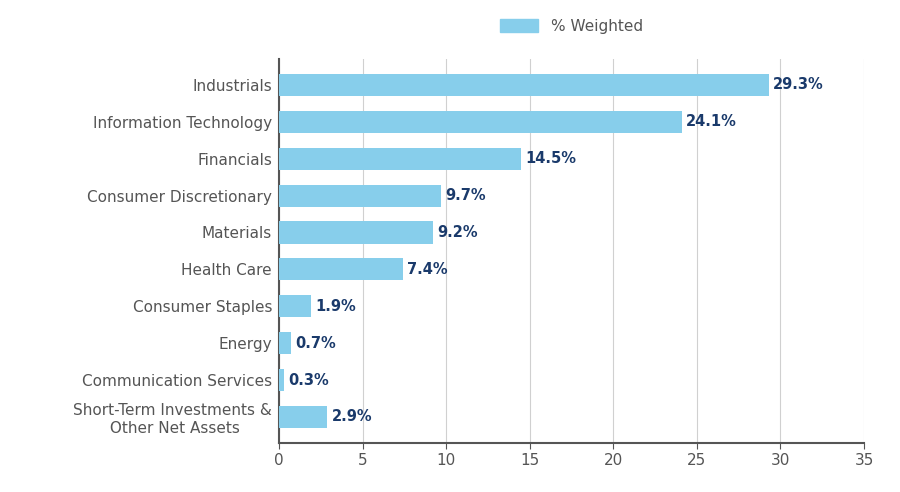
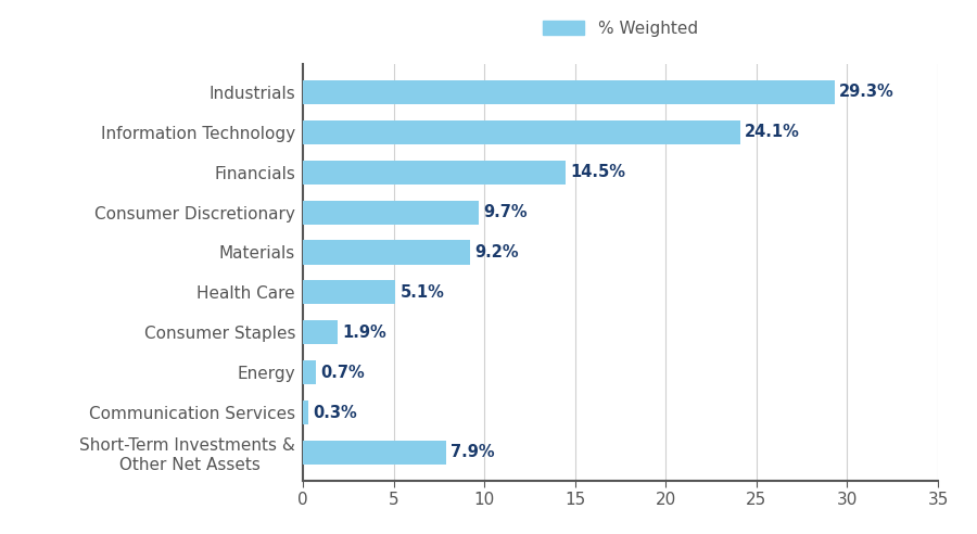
Health Care: 7.4% -> 5.1%
Short-Term Investments & Other Net Assets: 2.9% -> 7.9%
